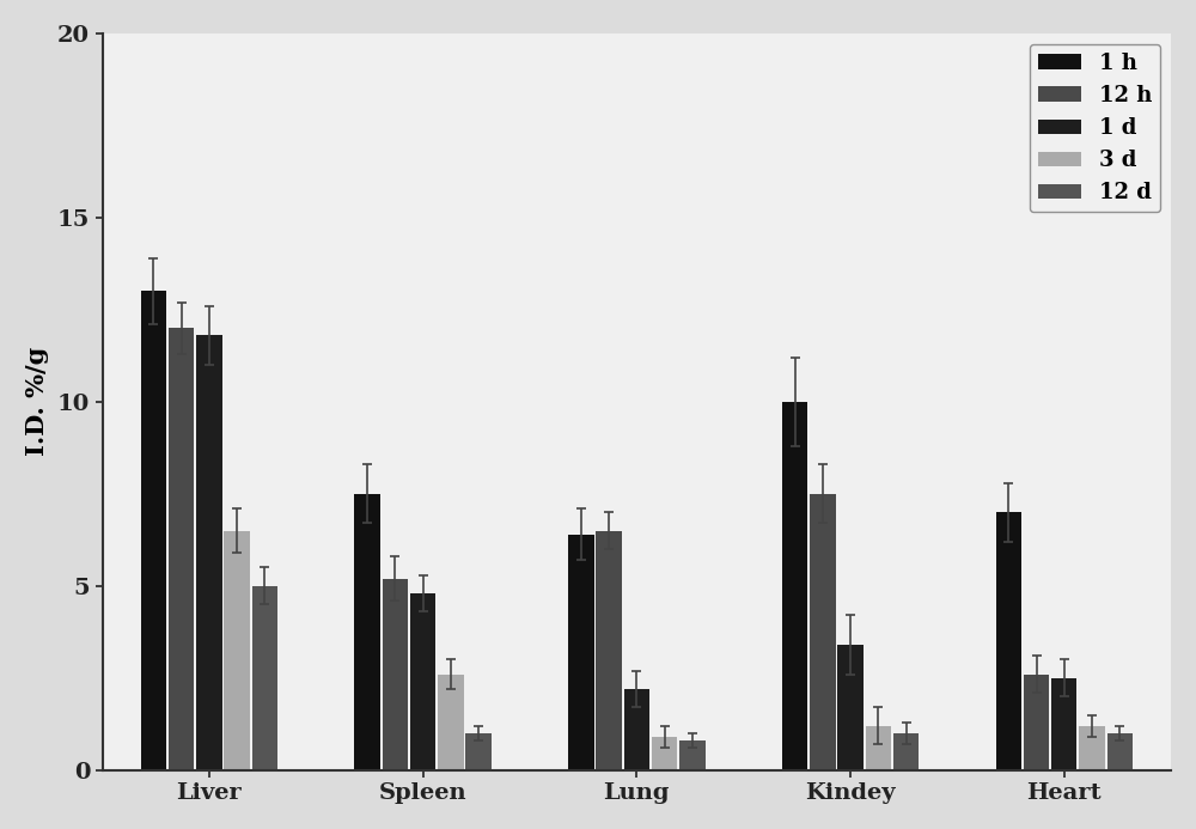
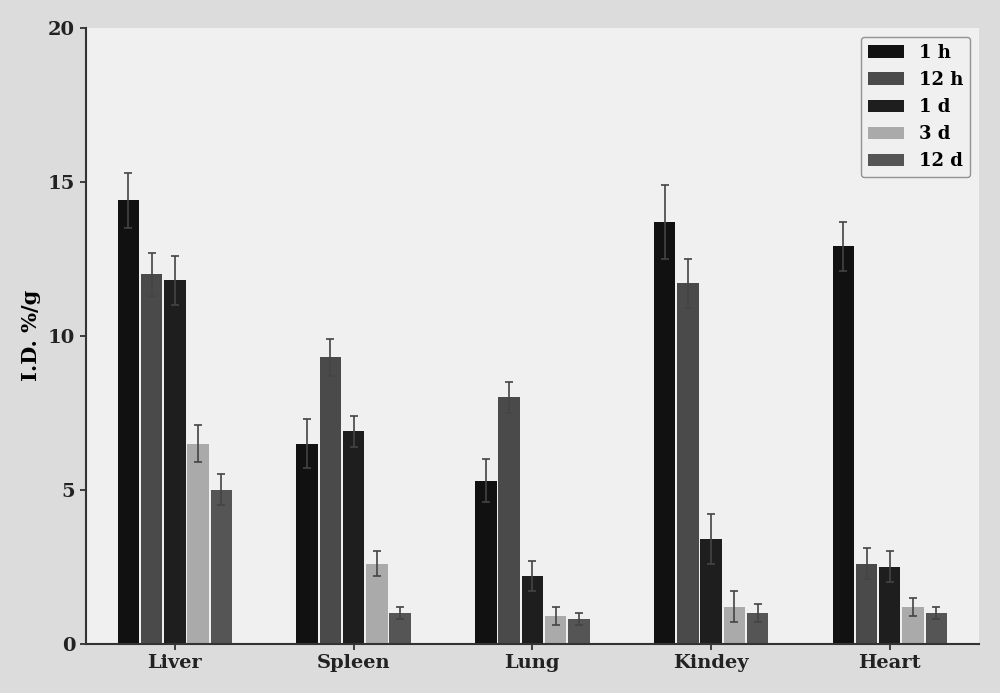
1 h/Liver: 13.0 -> 14.4
1 h/Spleen: 7.5 -> 6.5
12 h/Spleen: 5.2 -> 9.3
1 d/Spleen: 4.8 -> 6.9
1 h/Lung: 6.4 -> 5.3
12 h/Lung: 6.5 -> 8.0
1 h/Kindey: 10.0 -> 13.7
12 h/Kindey: 7.5 -> 11.7
1 h/Heart: 7.0 -> 12.9
